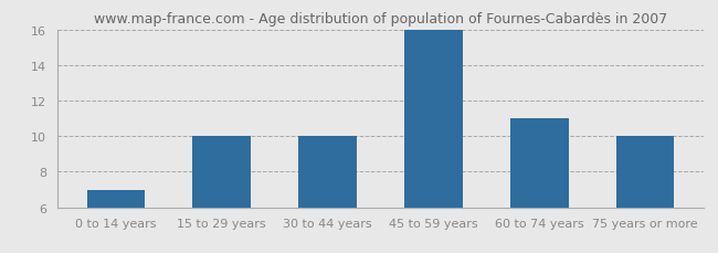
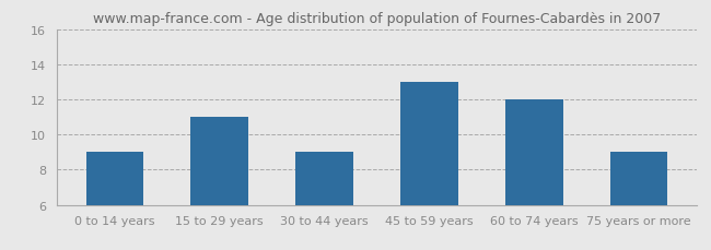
0 to 14 years: 7 -> 9
15 to 29 years: 10 -> 11
30 to 44 years: 10 -> 9
45 to 59 years: 16 -> 13
60 to 74 years: 11 -> 12
75 years or more: 10 -> 9
